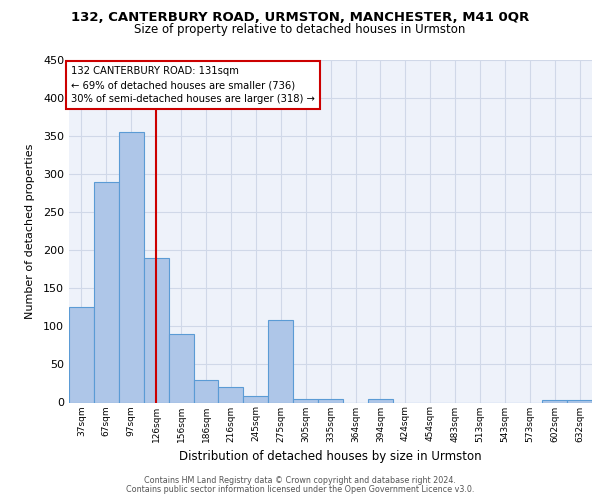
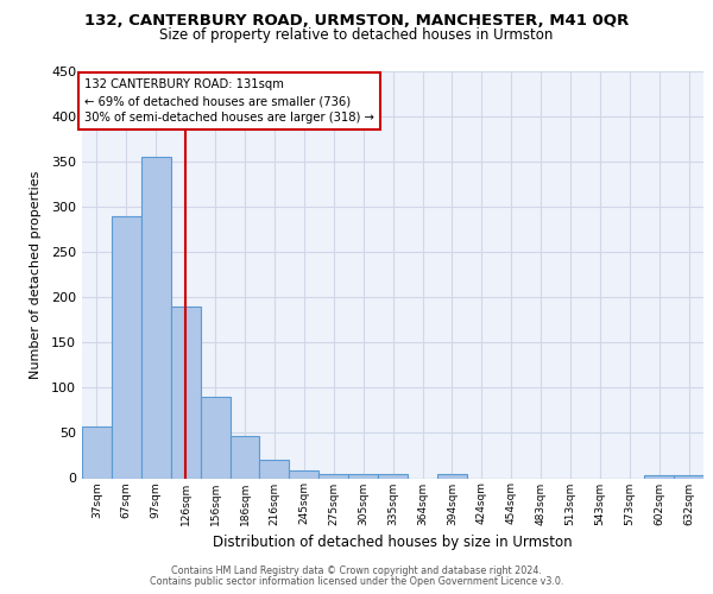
37sqm: 126 -> 57
186sqm: 30 -> 46
275sqm: 108 -> 5
